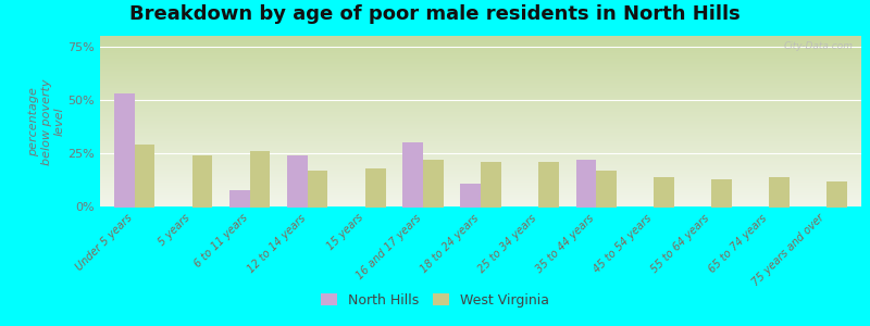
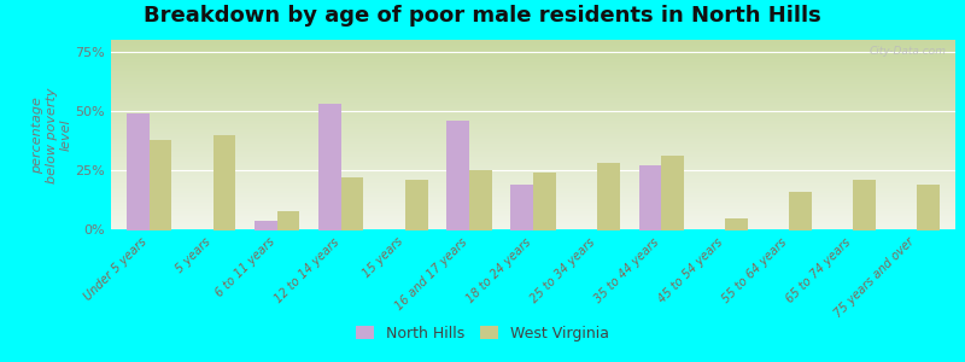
North Hills/Under 5 years: 53% -> 49%
West Virginia/Under 5 years: 29% -> 38%
West Virginia/5 years: 24% -> 40%
North Hills/6 to 11 years: 8% -> 4%
West Virginia/6 to 11 years: 26% -> 8%
North Hills/12 to 14 years: 24% -> 53%
West Virginia/12 to 14 years: 17% -> 22%
West Virginia/15 years: 18% -> 21%
North Hills/16 and 17 years: 30% -> 46%
West Virginia/16 and 17 years: 22% -> 25%
North Hills/18 to 24 years: 11% -> 19%
West Virginia/18 to 24 years: 21% -> 24%
West Virginia/25 to 34 years: 21% -> 28%
North Hills/35 to 44 years: 22% -> 27%
West Virginia/35 to 44 years: 17% -> 31%
West Virginia/45 to 54 years: 14% -> 5%
West Virginia/55 to 64 years: 13% -> 16%
West Virginia/65 to 74 years: 14% -> 21%
West Virginia/75 years and over: 12% -> 19%
